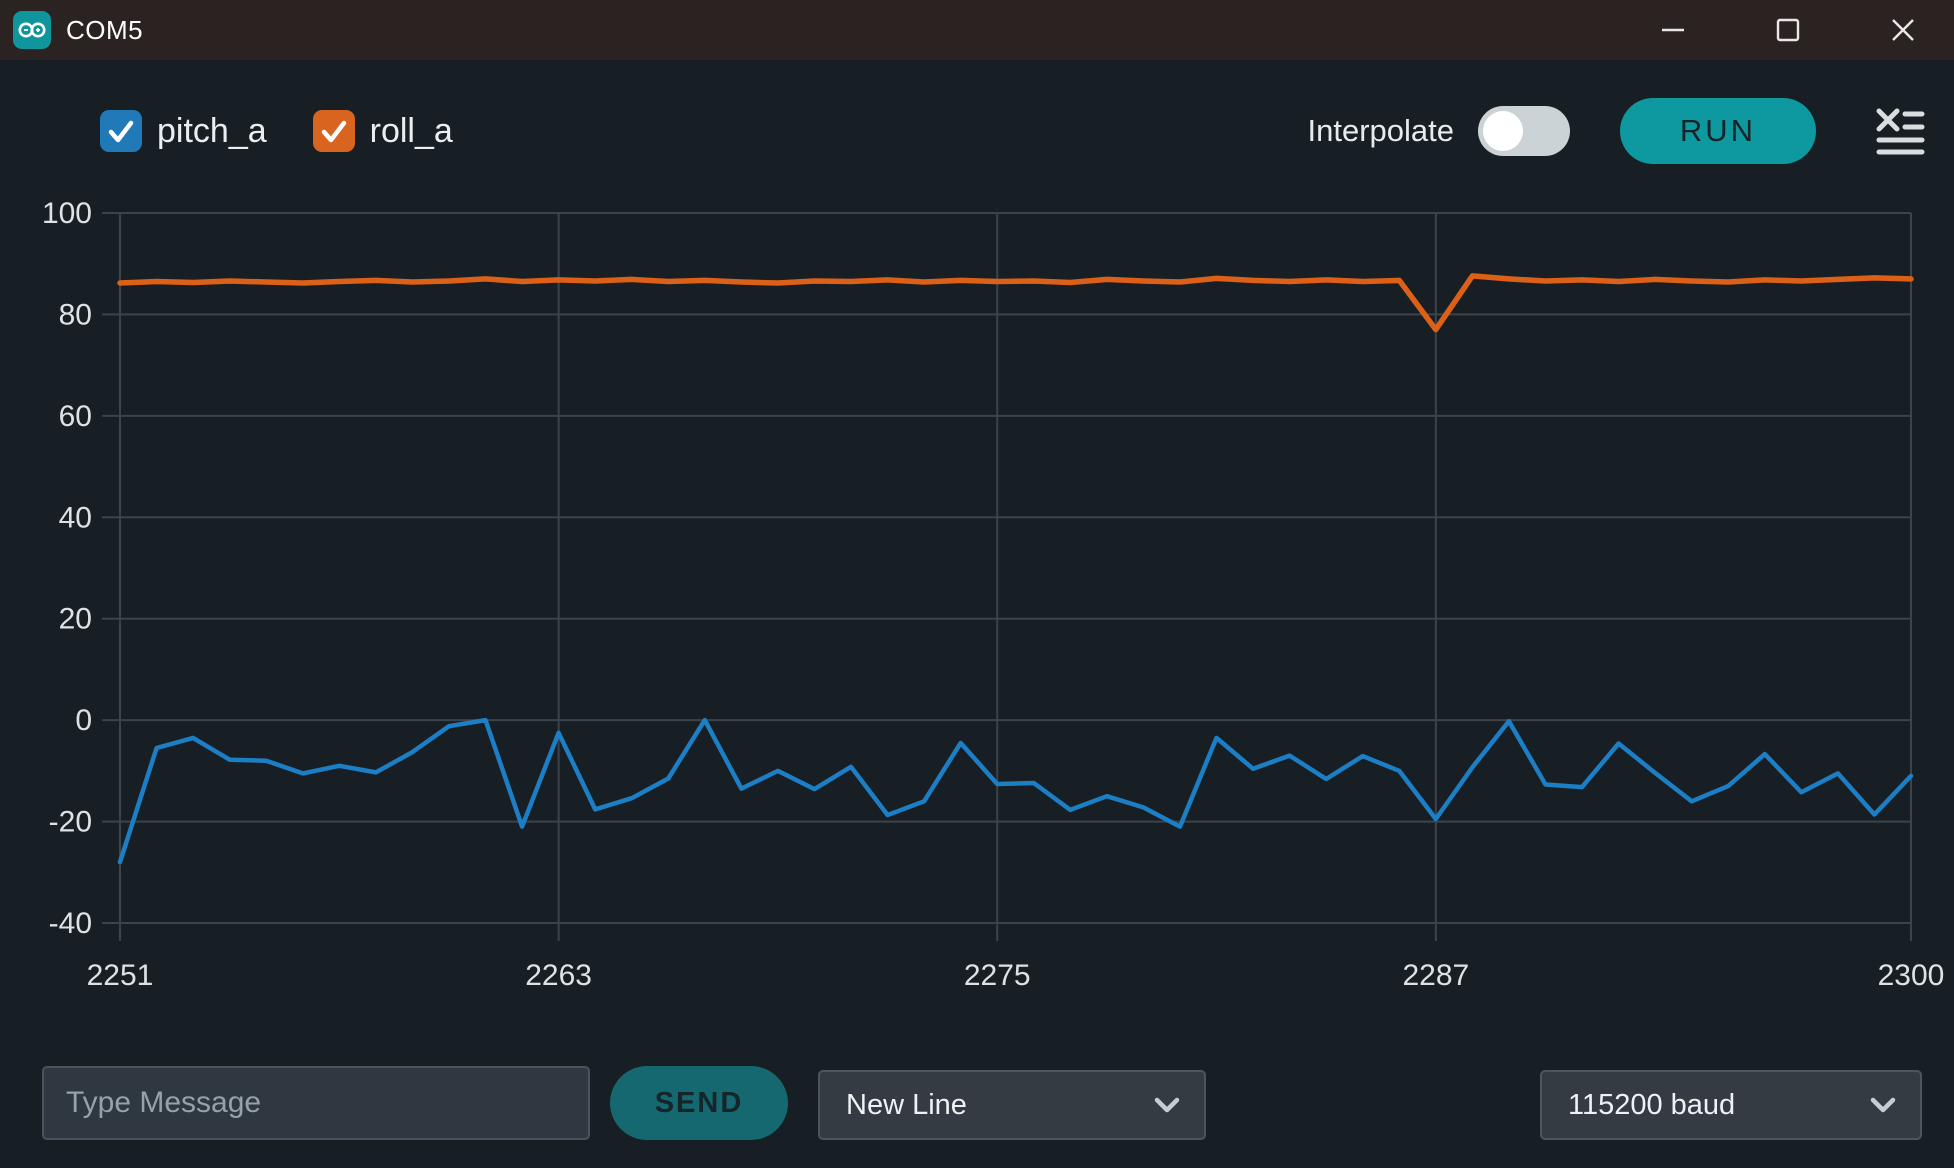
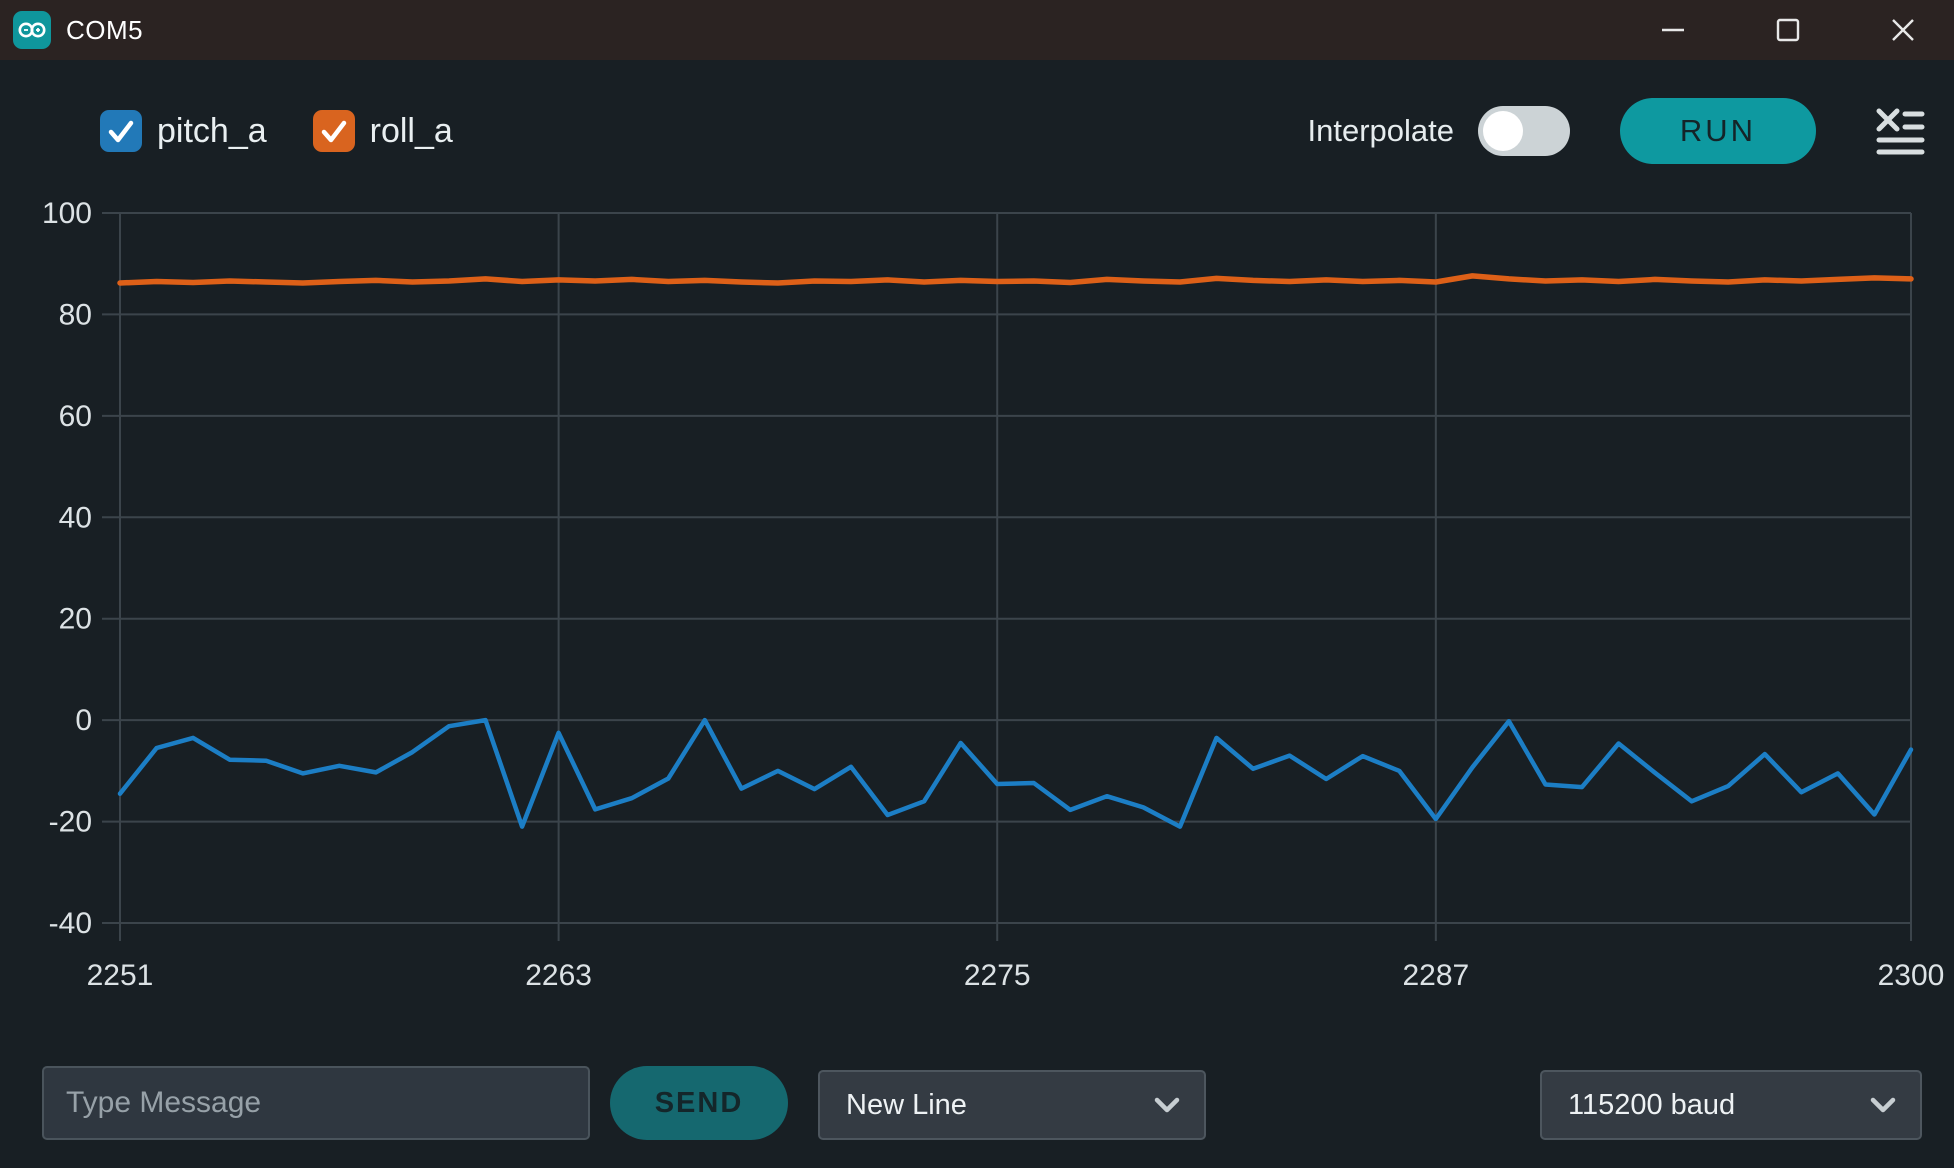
pitch_a/2251: -28 -> -14
roll_a/2287: 77 -> 86
pitch_a/2300: -11 -> -6
